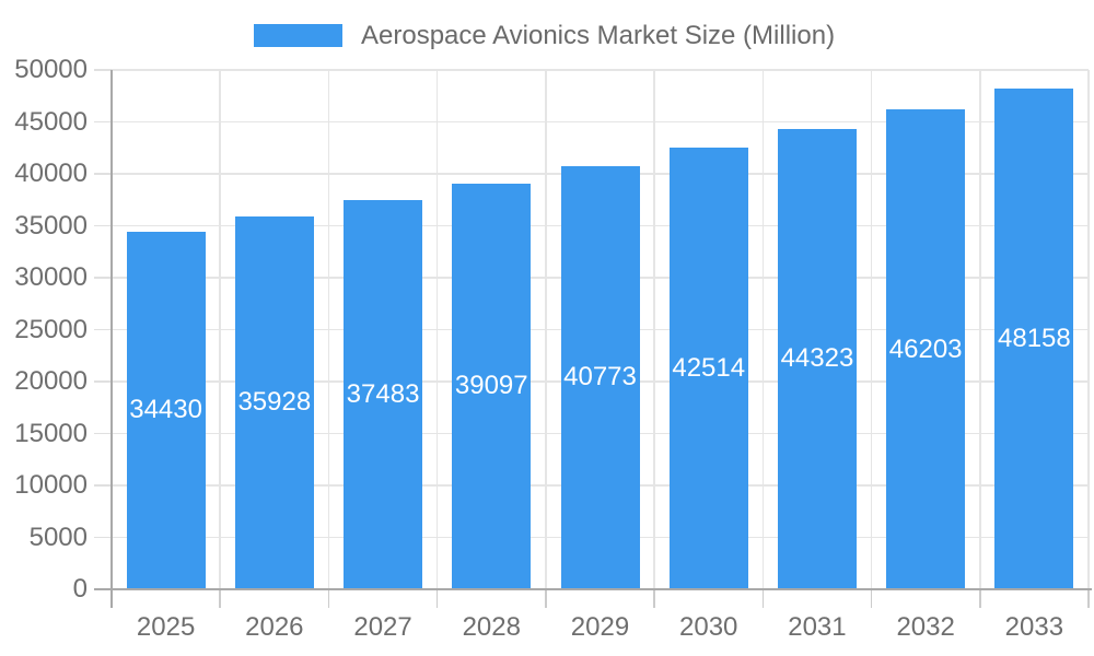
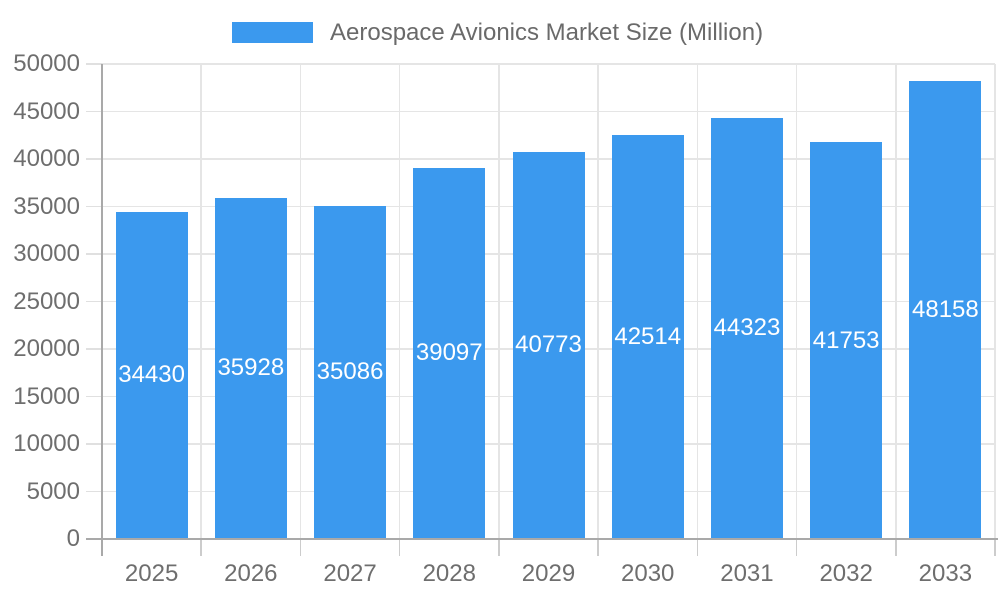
2027: 37483 -> 35086
2032: 46203 -> 41753
